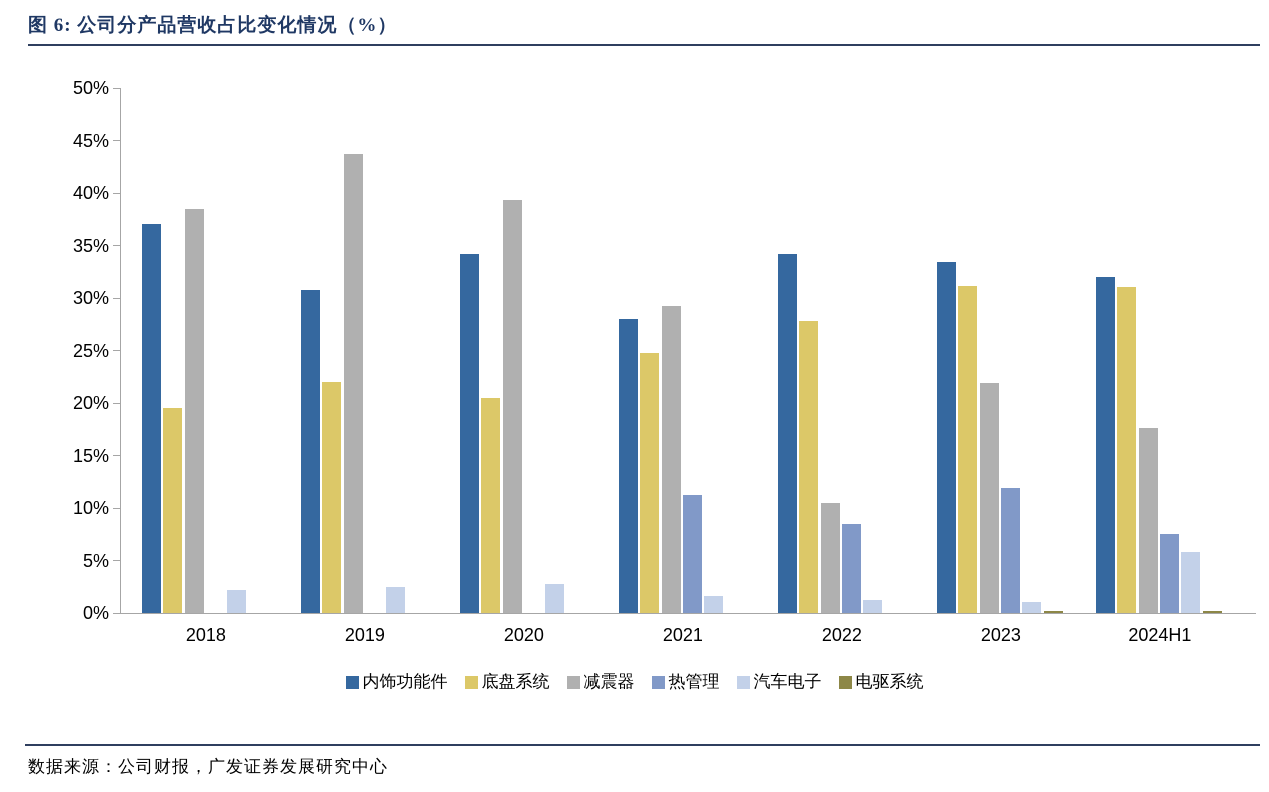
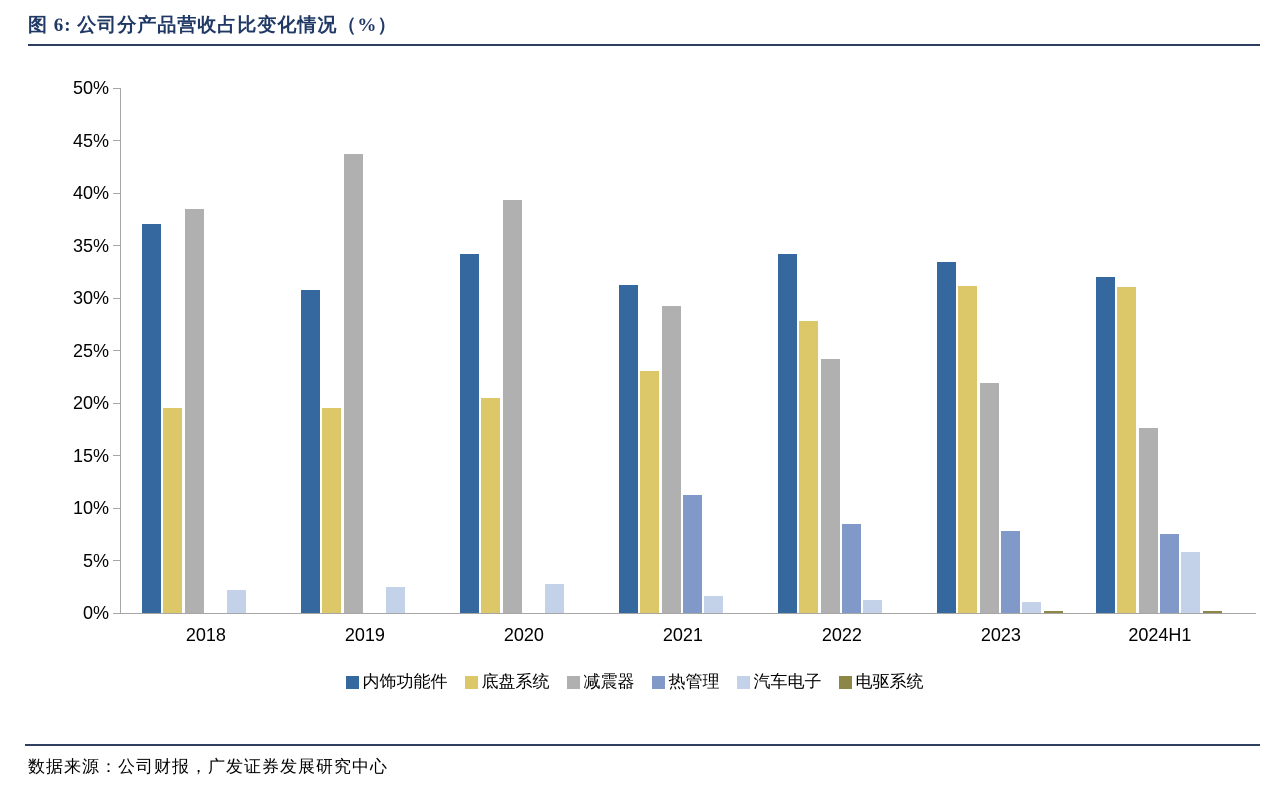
底盘系统/2019: 22.0% -> 19.5%
内饰功能件/2021: 28.0% -> 31.2%
底盘系统/2021: 24.8% -> 23.0%
减震器/2022: 10.5% -> 24.2%
热管理/2023: 11.9% -> 7.8%
